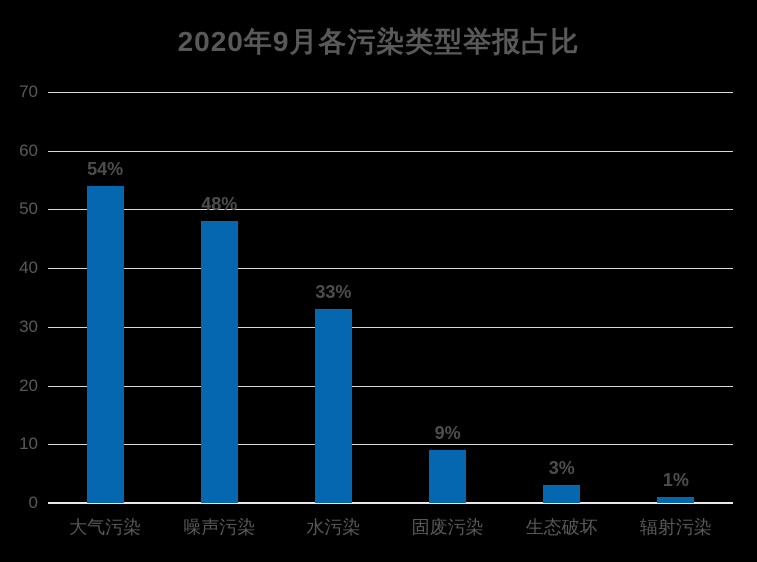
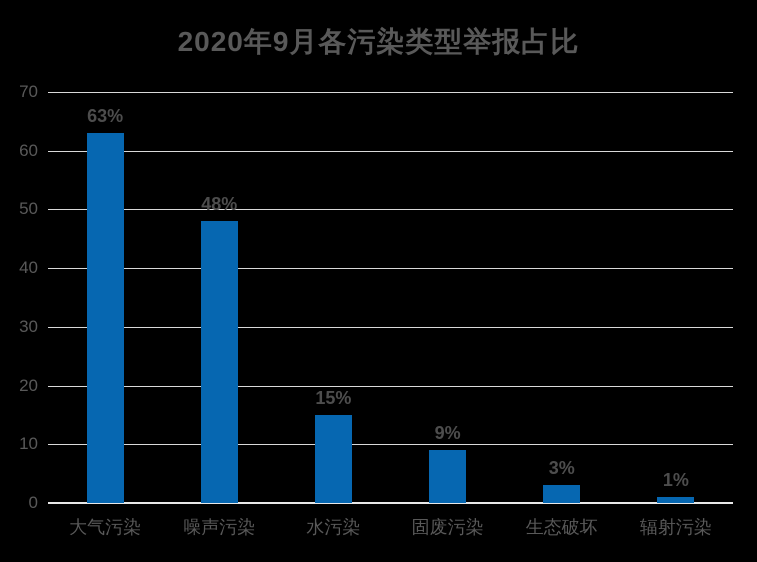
大气污染: 54% -> 63%
水污染: 33% -> 15%
